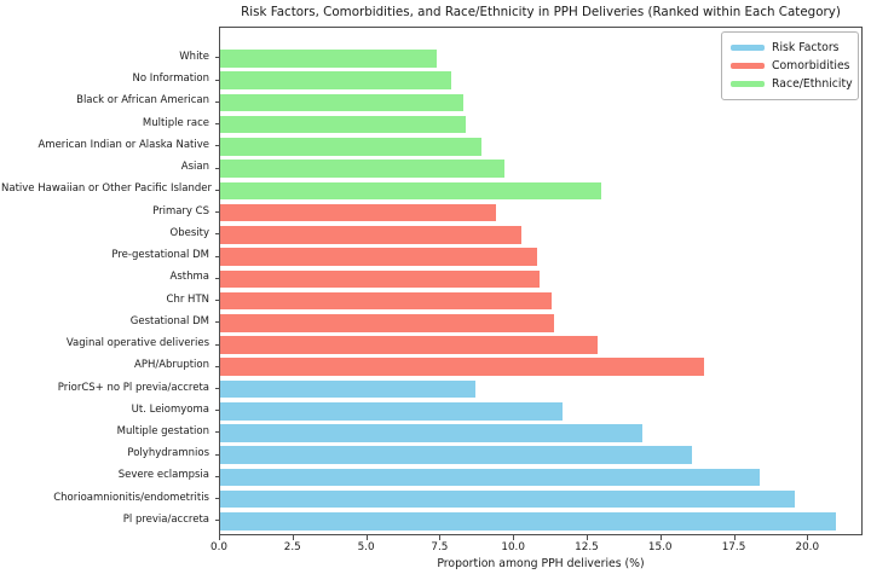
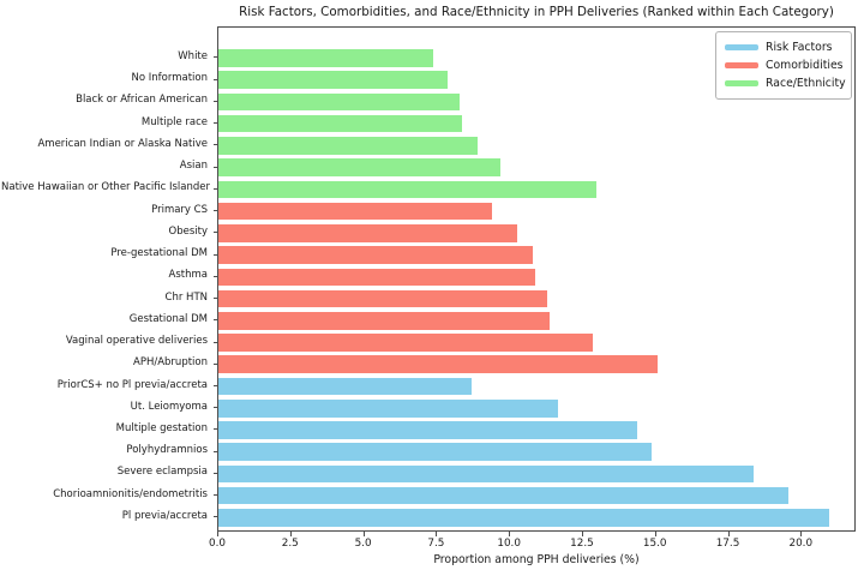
APH/Abruption: 16.5 -> 15.1
Polyhydramnios: 16.1 -> 14.9
